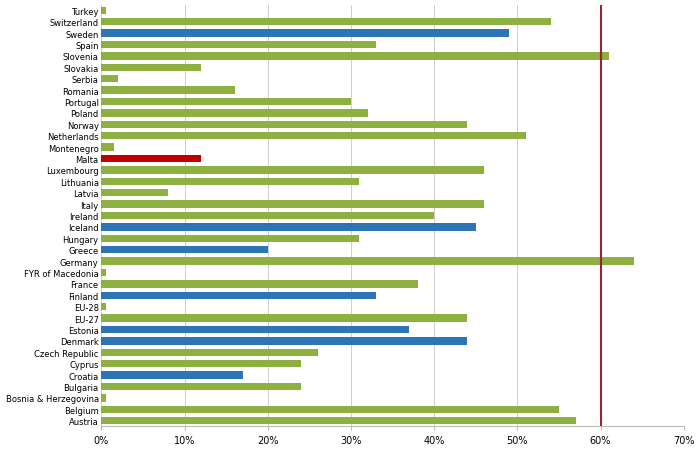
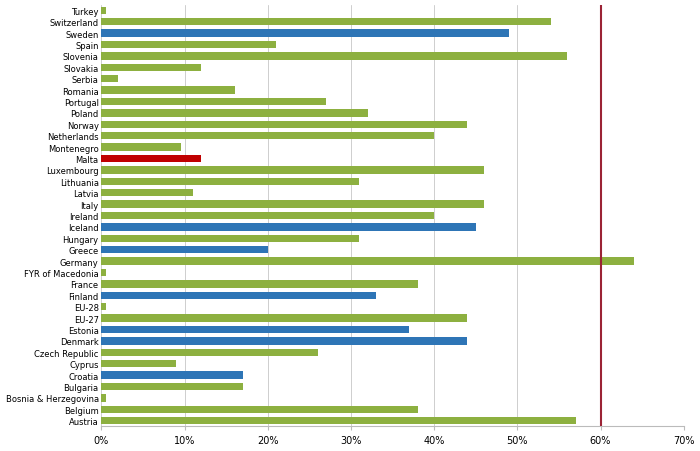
Spain: 33.0% -> 21.0%
Slovenia: 61.0% -> 56.0%
Portugal: 30.0% -> 27.0%
Netherlands: 51.0% -> 40.0%
Montenegro: 1.5% -> 9.6%
Latvia: 8.0% -> 11.0%
Cyprus: 24.0% -> 9.0%
Bulgaria: 24.0% -> 17.0%
Belgium: 55.0% -> 38.0%
